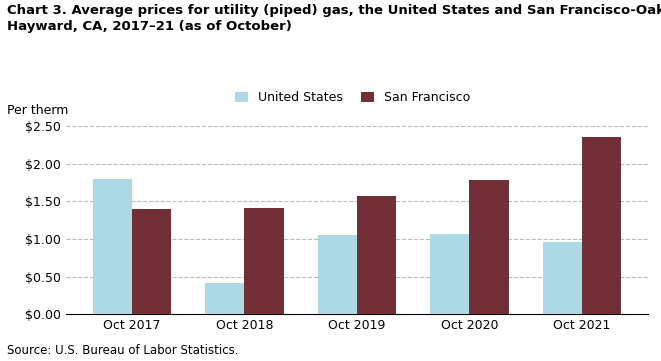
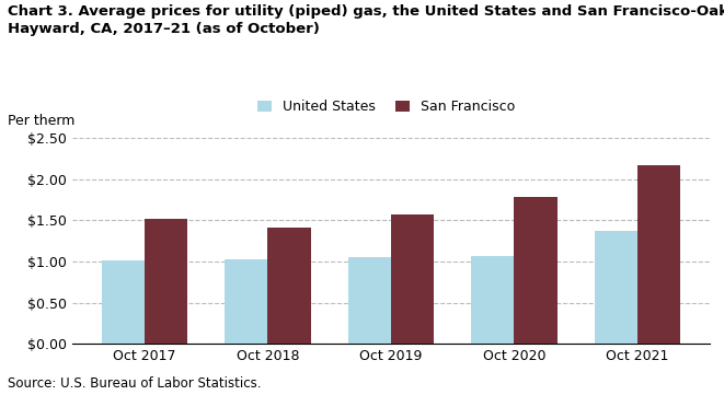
United States/Oct 2017: $1.80 -> $1.01
San Francisco/Oct 2017: $1.40 -> $1.52
United States/Oct 2018: $0.42 -> $1.03
United States/Oct 2021: $0.96 -> $1.37
San Francisco/Oct 2021: $2.36 -> $2.17
